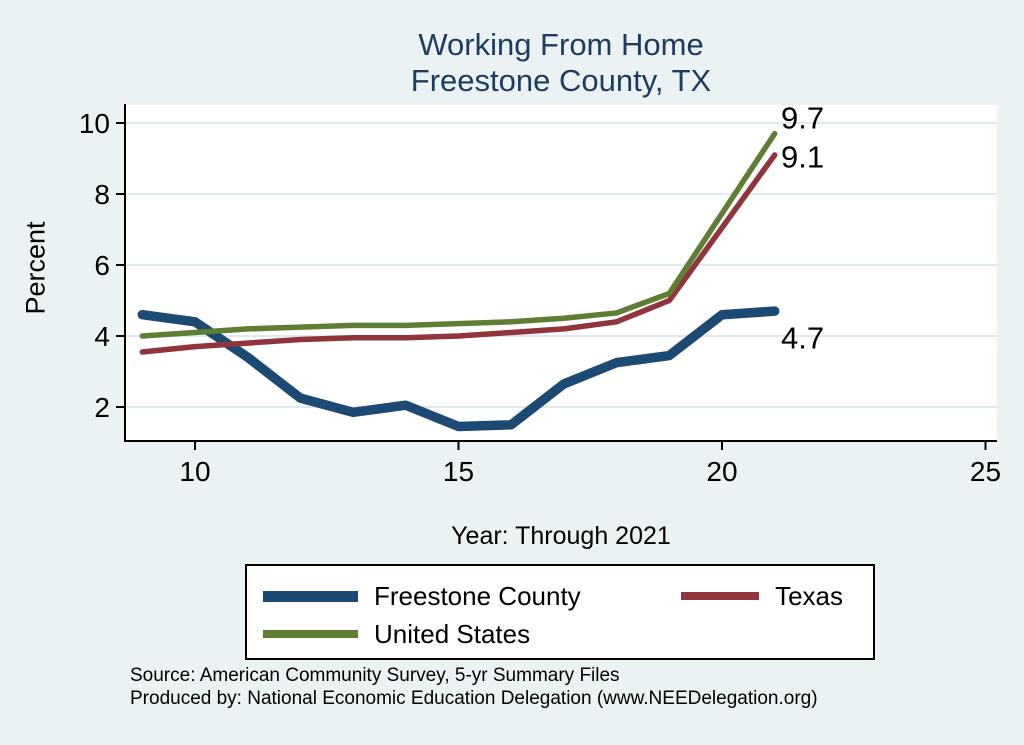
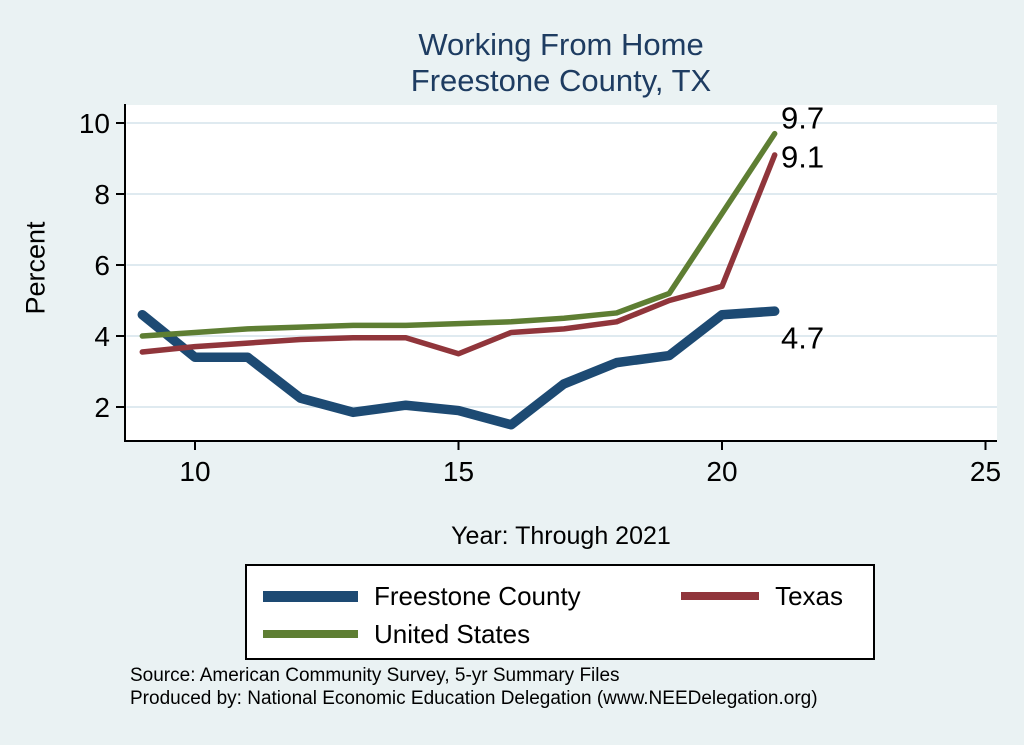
Freestone County/10: 4.4 -> 3.4
Freestone County/15: 1.4 -> 1.9
Texas/15: 4.0 -> 3.5
Texas/20: 7.0 -> 5.4
